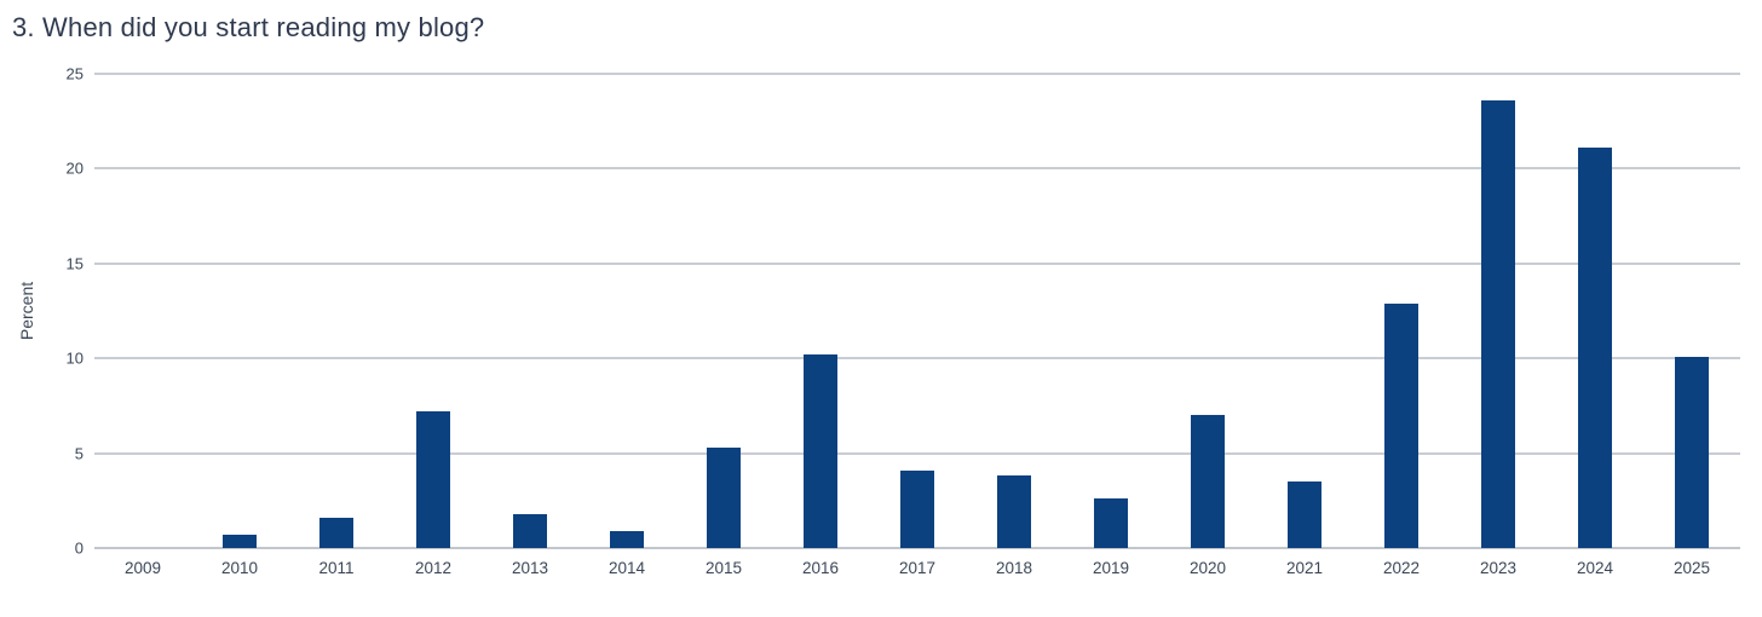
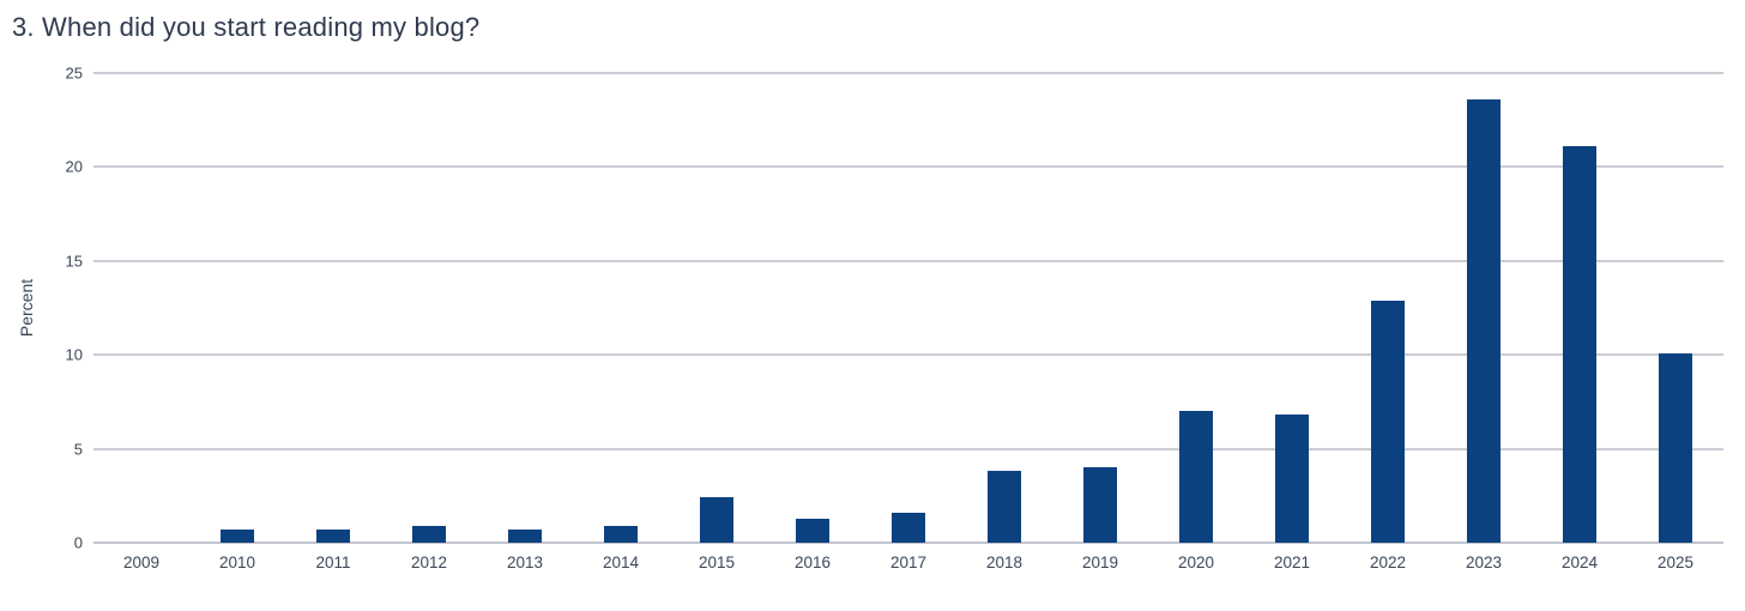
2011: 1.6 -> 0.7
2012: 7.2 -> 0.9
2013: 1.8 -> 0.7
2015: 5.3 -> 2.4
2016: 10.2 -> 1.3
2017: 4.1 -> 1.6
2019: 2.6 -> 4.0
2021: 3.5 -> 6.8
